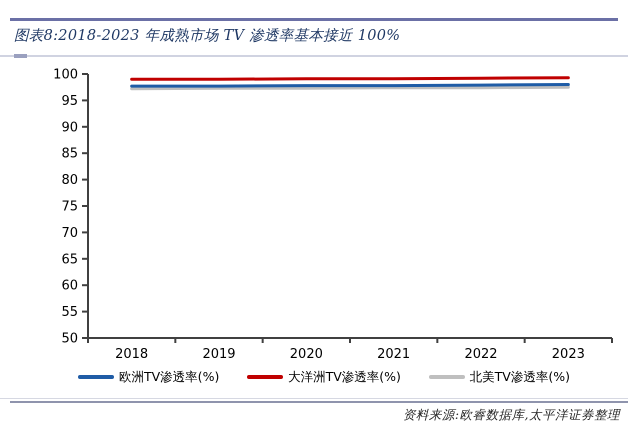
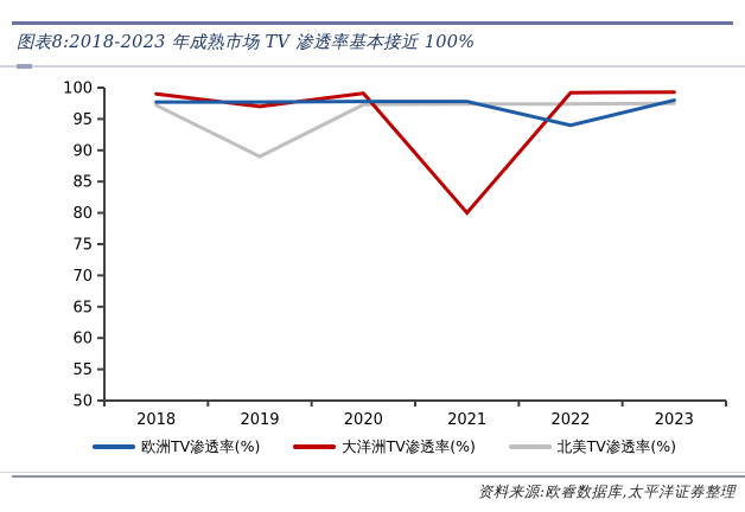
大洋洲TV渗透率(%)/2019: 99 -> 97
北美TV渗透率(%)/2019: 97 -> 89
大洋洲TV渗透率(%)/2021: 99 -> 80
欧洲TV渗透率(%)/2022: 98 -> 94
